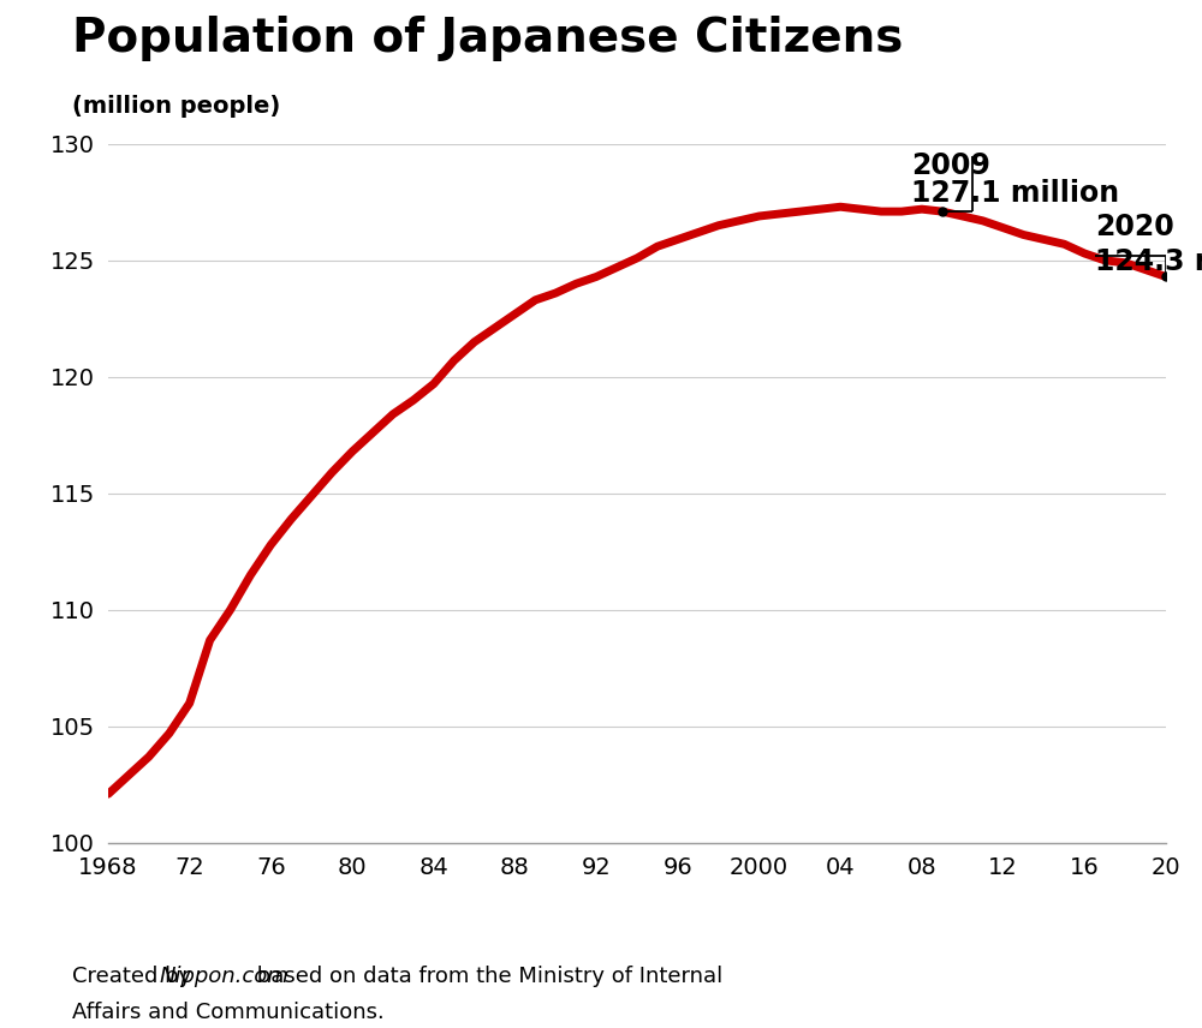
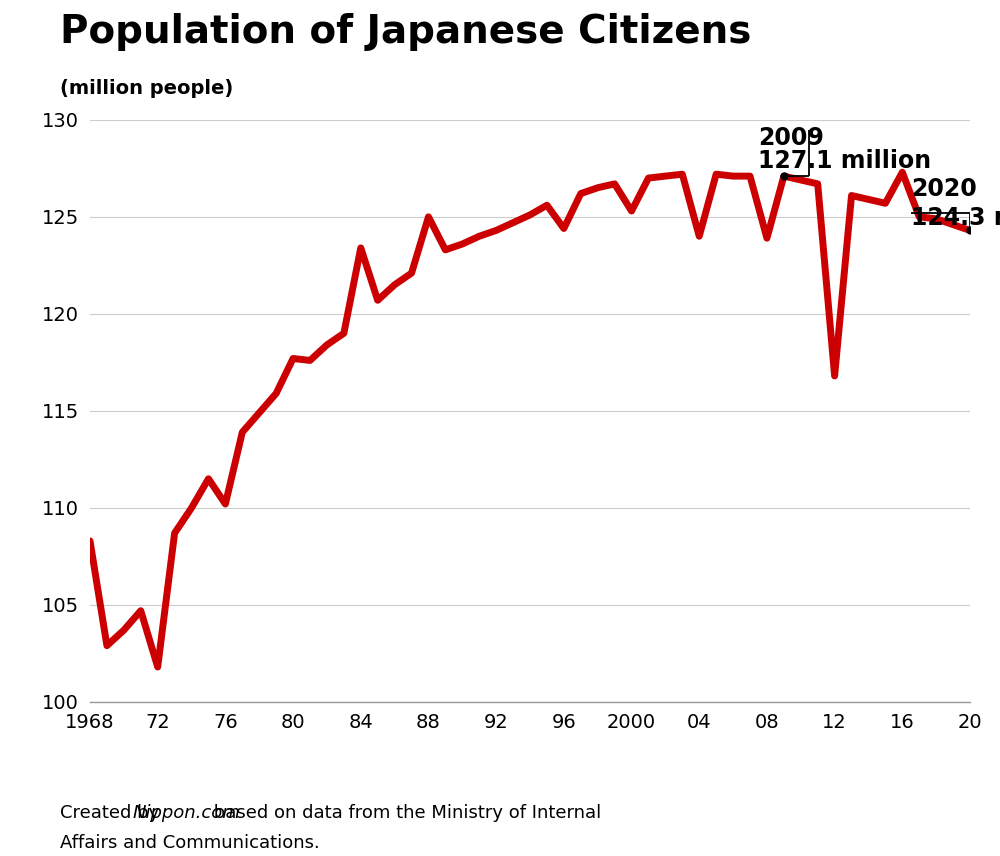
1968: 102.1 -> 108.3
72: 106.0 -> 101.8
76: 112.8 -> 110.2
80: 116.8 -> 117.7
84: 119.7 -> 123.4
88: 122.7 -> 125.0
96: 125.9 -> 124.4
2000: 126.9 -> 125.3
04: 127.3 -> 124.0
08: 127.2 -> 123.9
12: 126.4 -> 116.8
16: 125.3 -> 127.3
